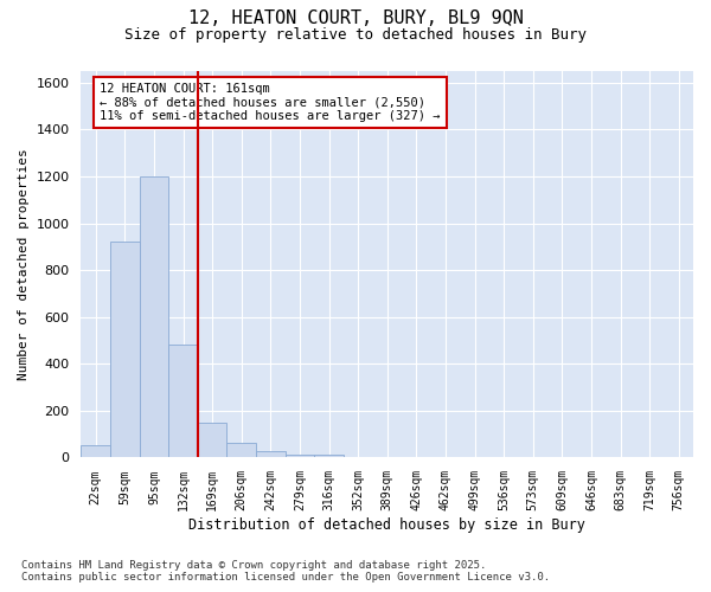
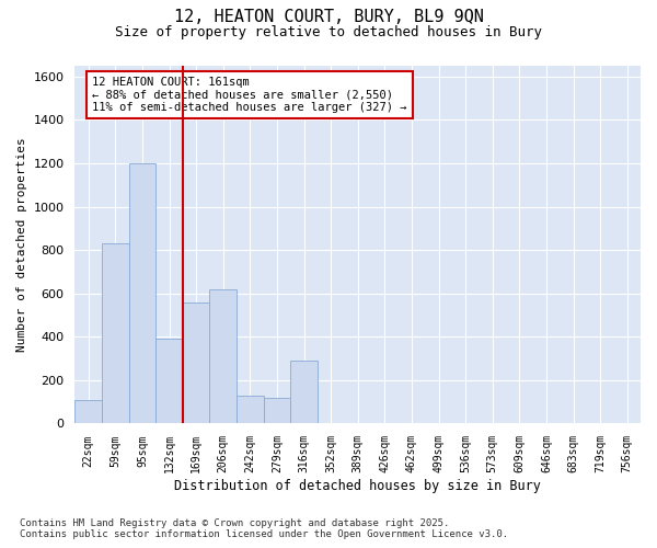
22sqm: 60 -> 110
59sqm: 920 -> 830
132sqm: 480 -> 390
169sqm: 150 -> 560
206sqm: 60 -> 620
242sqm: 30 -> 130
279sqm: 20 -> 120
316sqm: 10 -> 290
